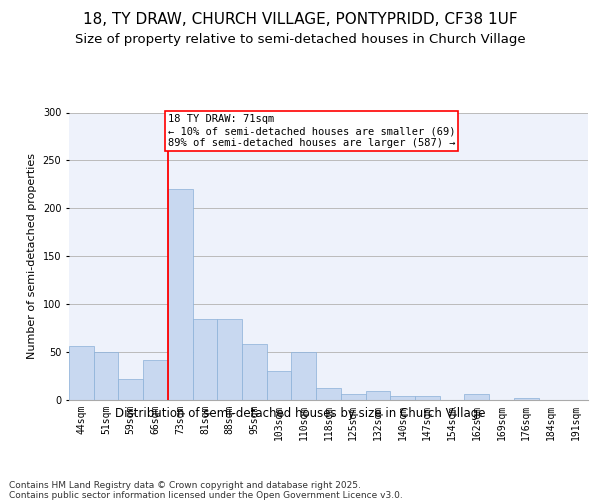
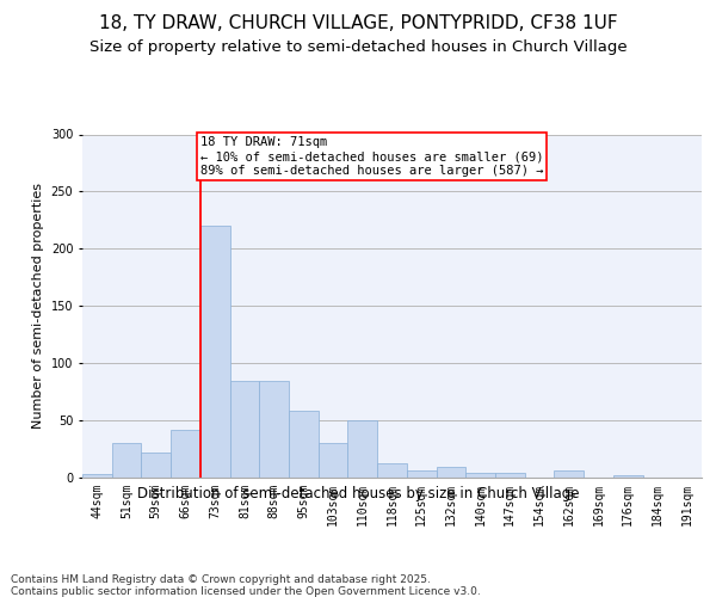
44sqm: 56 -> 3
51sqm: 50 -> 30
